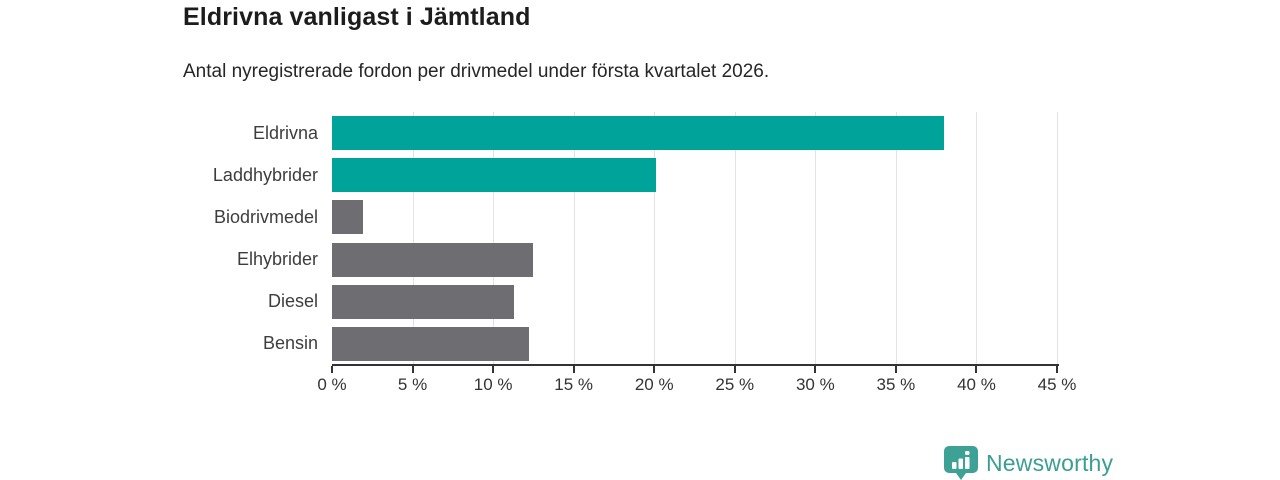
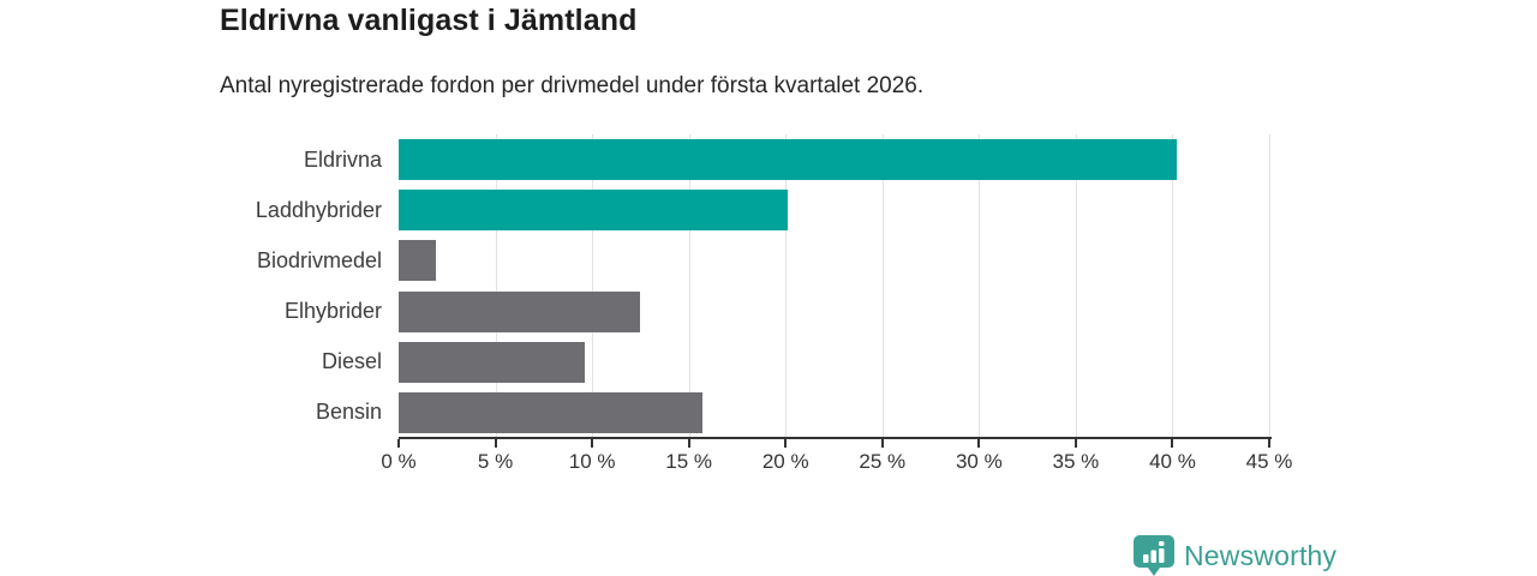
Eldrivna: 38.0% -> 40.2%
Diesel: 11.3% -> 9.6%
Bensin: 12.2% -> 15.7%
